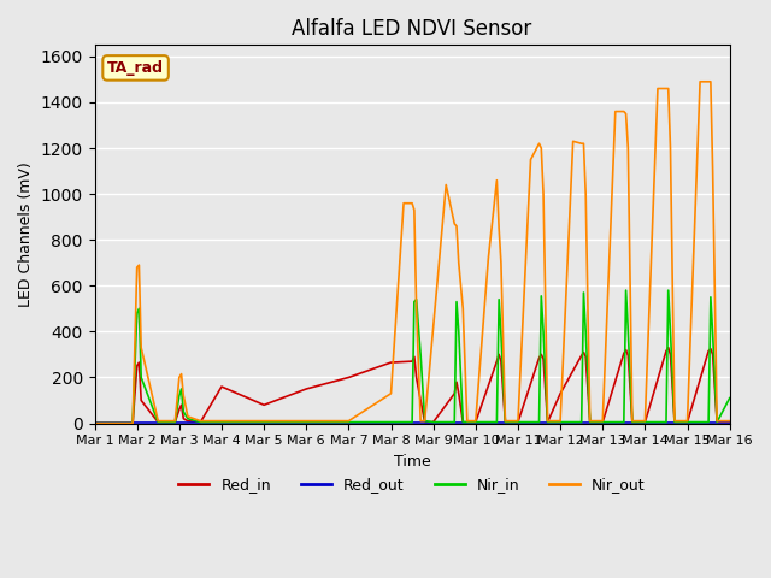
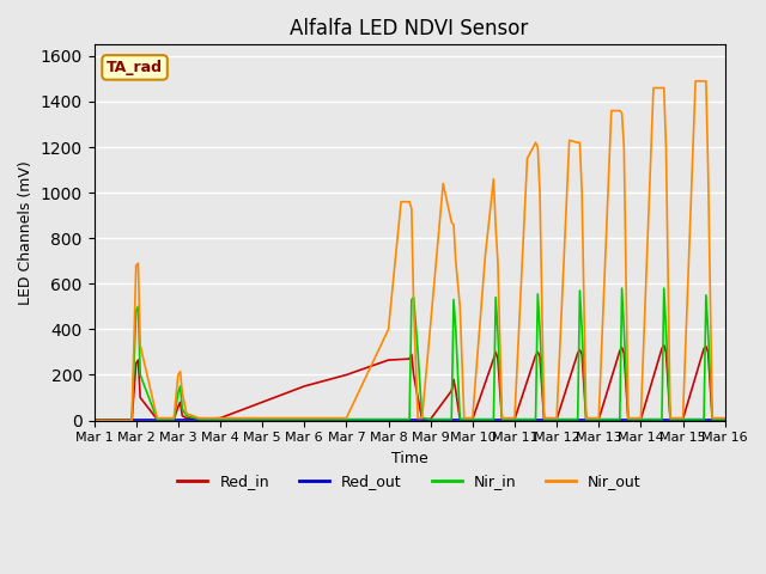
Red_in/Mar 4: 160 -> 10
Nir_out/Mar 8: 130 -> 400
Red_in/Mar 12: 130 -> 0
Nir_in/Mar 16: 110 -> 0
